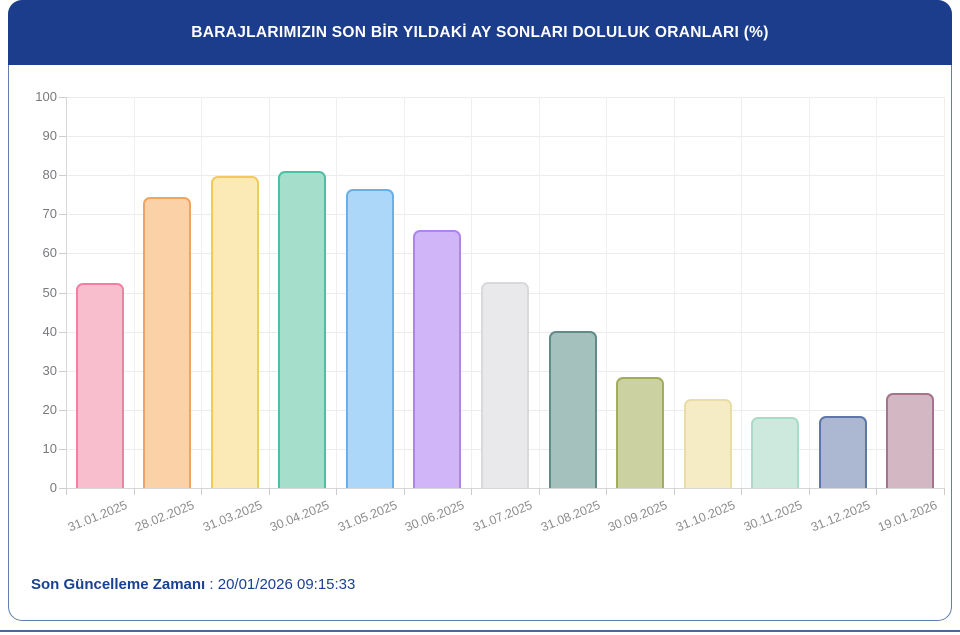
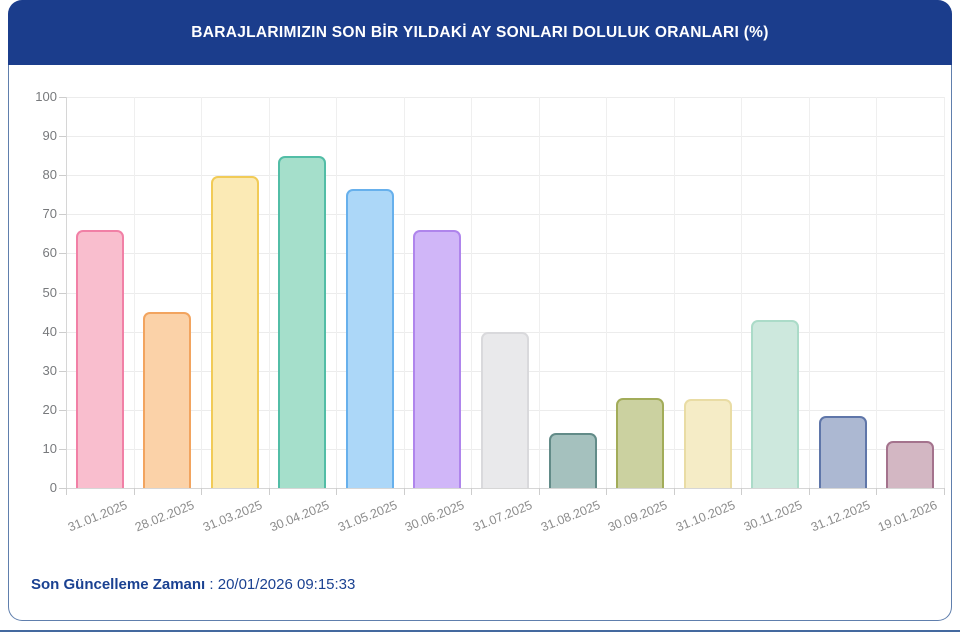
31.01.2025: 52 -> 66
28.02.2025: 74 -> 45
30.04.2025: 81 -> 85
31.07.2025: 53 -> 40
31.08.2025: 40 -> 14
30.09.2025: 28 -> 23
30.11.2025: 18 -> 43
19.01.2026: 24 -> 12
